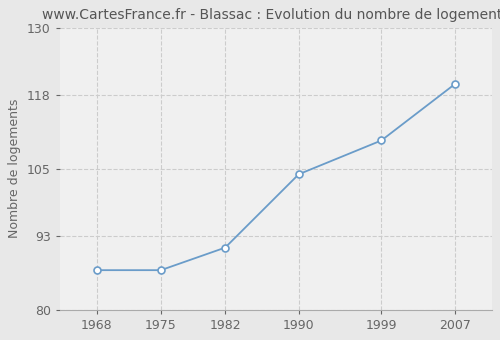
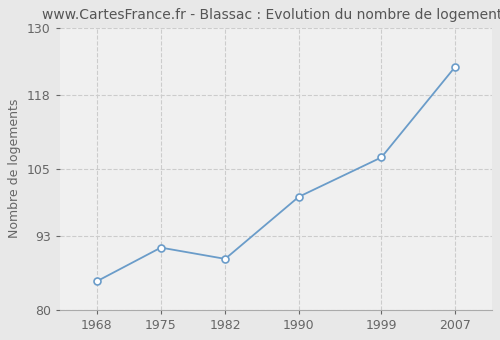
1968: 87 -> 85
1975: 87 -> 91
1982: 91 -> 89
1990: 104 -> 100
1999: 110 -> 107
2007: 120 -> 123
